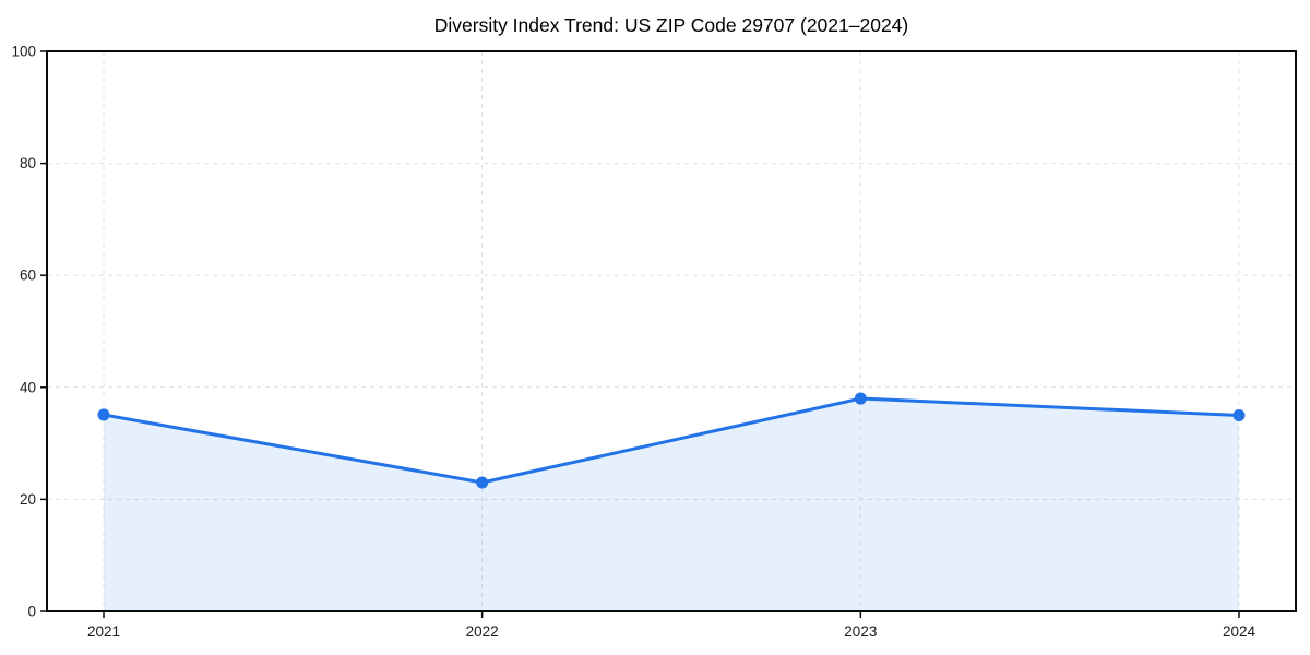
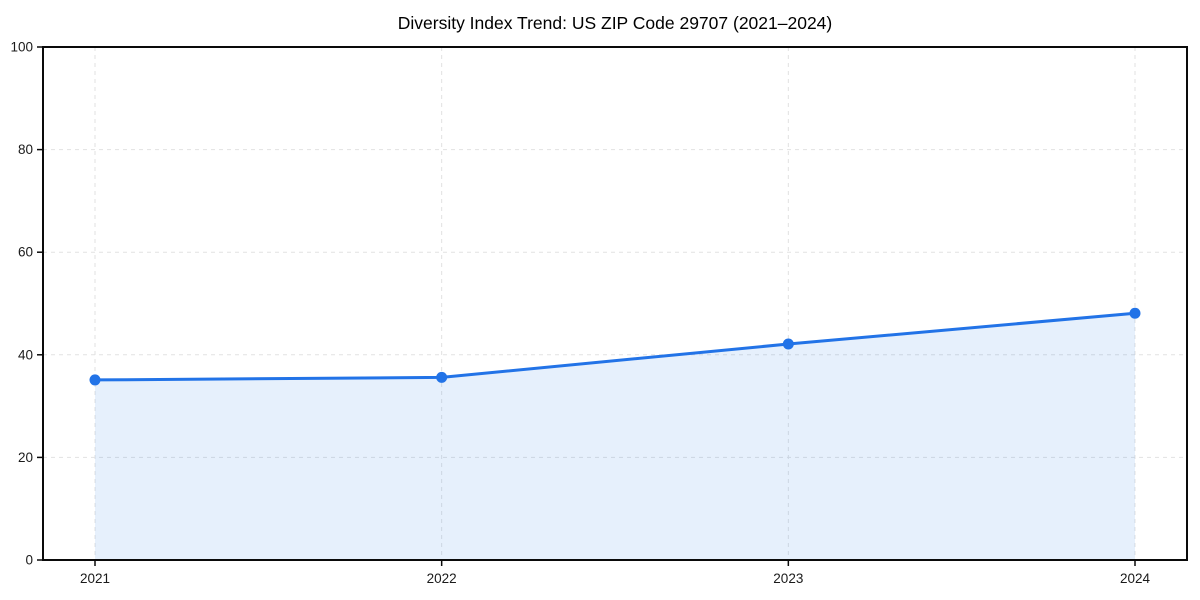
2022: 23 -> 36
2023: 38 -> 42
2024: 35 -> 48
